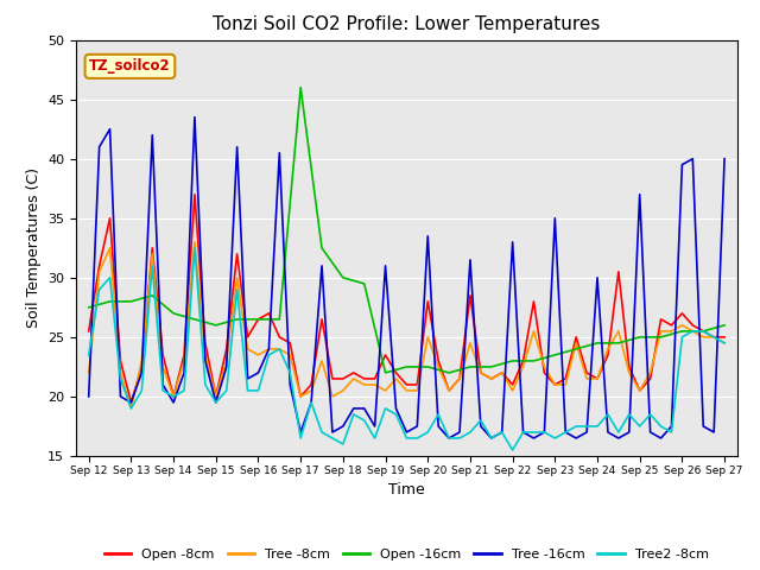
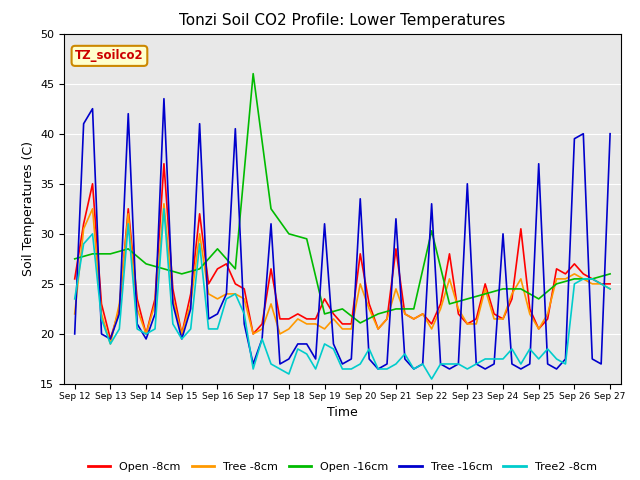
Open -16cm/Sep 16: 26.5 -> 28.5
Open -16cm/Sep 20: 22.5 -> 21.1
Open -16cm/Sep 22: 23.0 -> 30.3
Open -16cm/Sep 25: 25.0 -> 23.5
